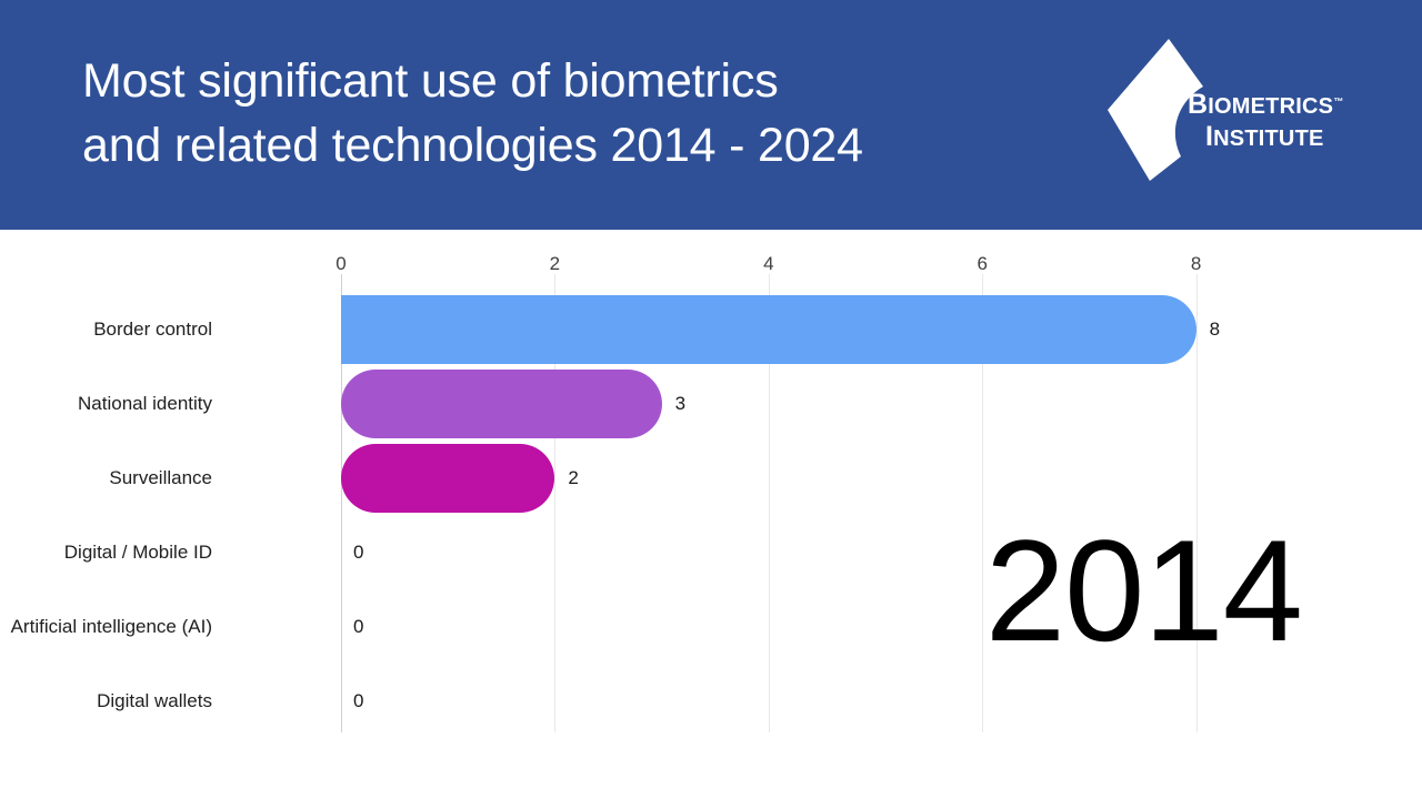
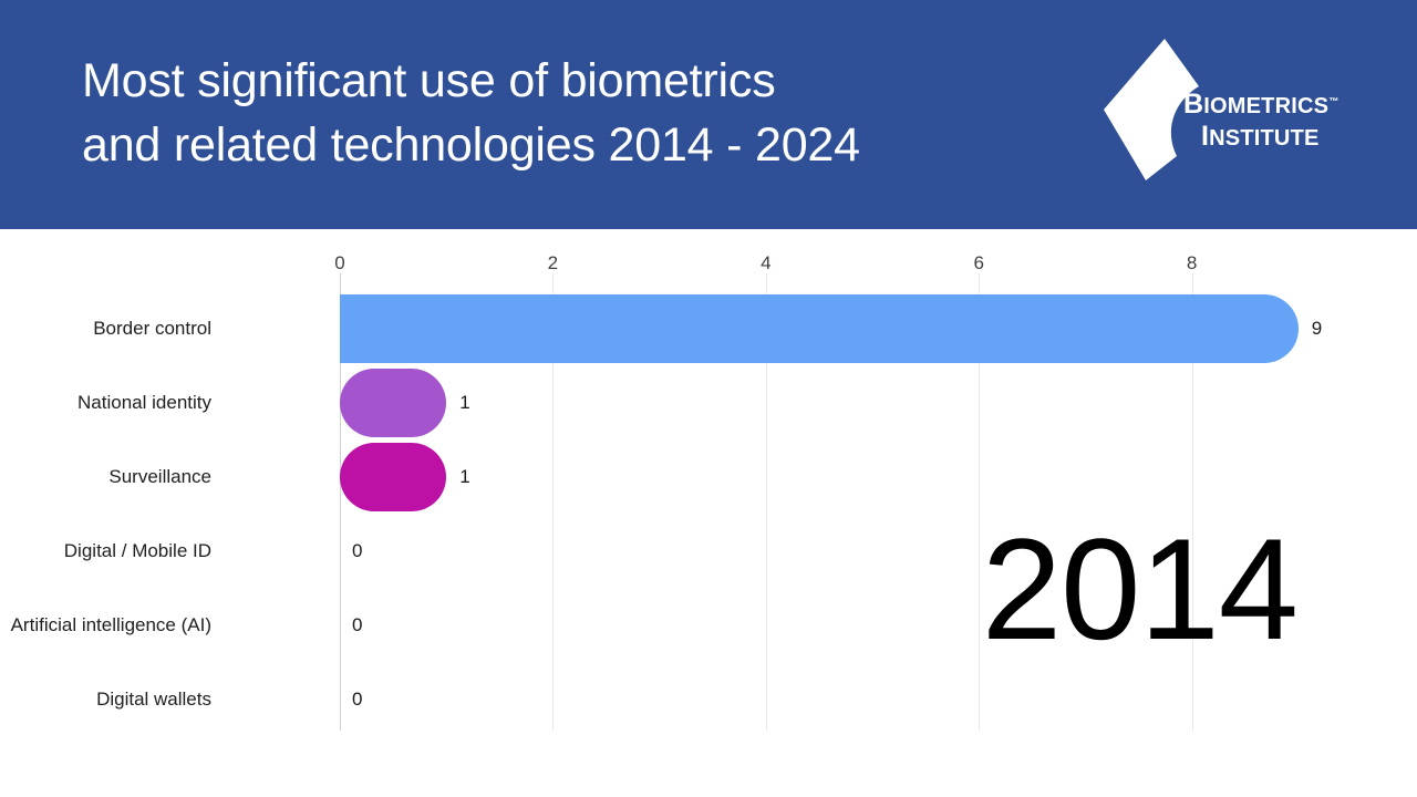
Border control: 8 -> 9
National identity: 3 -> 1
Surveillance: 2 -> 1
